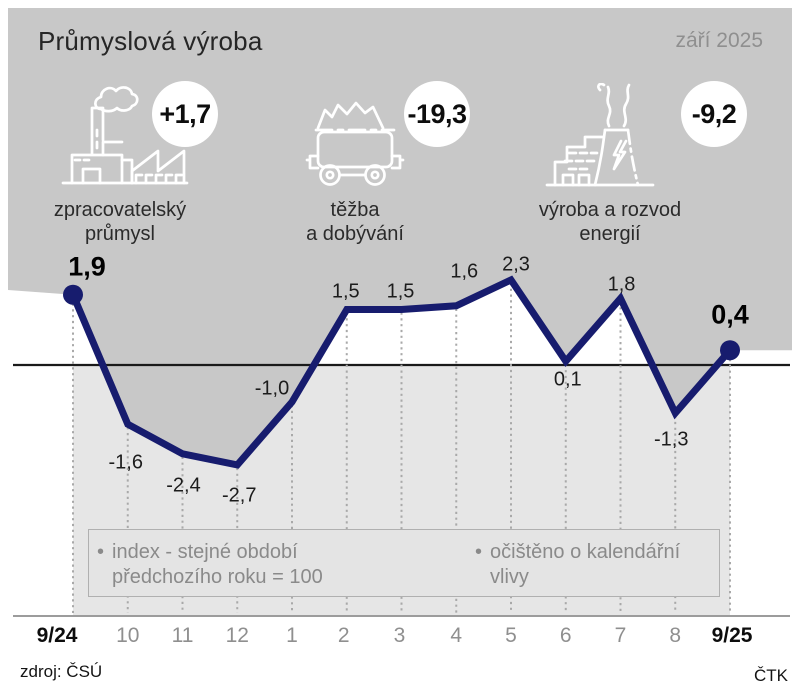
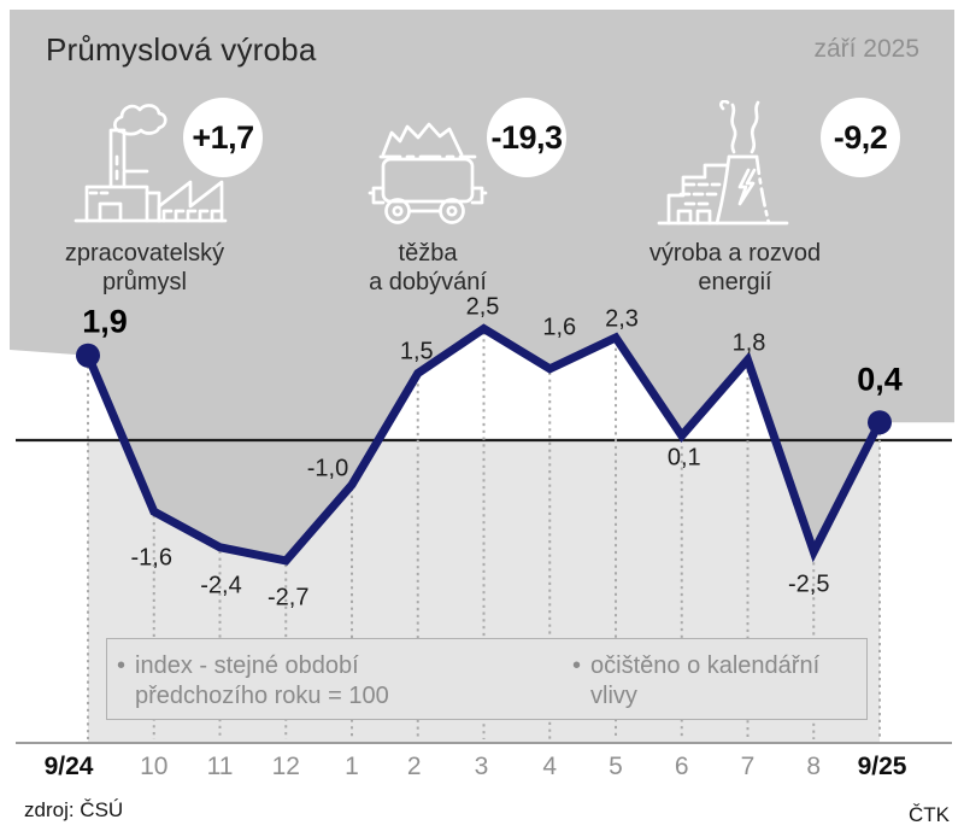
3: 1,5 -> 2,5
8: -1,3 -> -2,5
